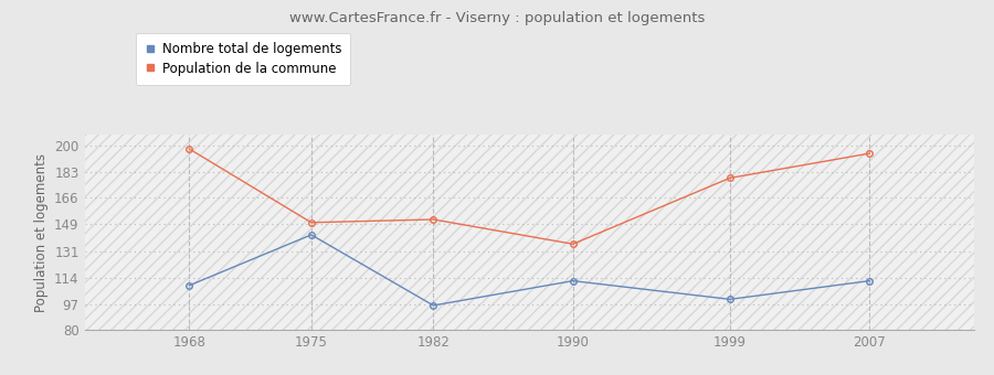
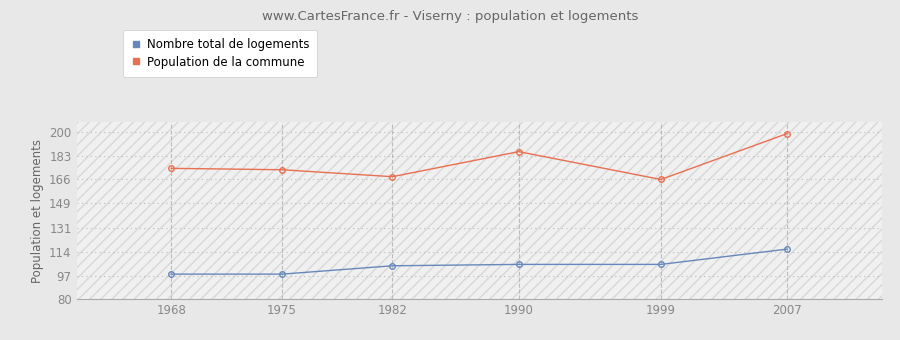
Nombre total de logements/1968: 109 -> 98
Population de la commune/1968: 198 -> 174
Nombre total de logements/1975: 142 -> 98
Population de la commune/1975: 150 -> 173
Nombre total de logements/1982: 96 -> 104
Population de la commune/1982: 152 -> 168
Nombre total de logements/1990: 112 -> 105
Population de la commune/1990: 136 -> 186
Nombre total de logements/1999: 100 -> 105
Population de la commune/1999: 179 -> 166
Nombre total de logements/2007: 112 -> 116
Population de la commune/2007: 195 -> 199
